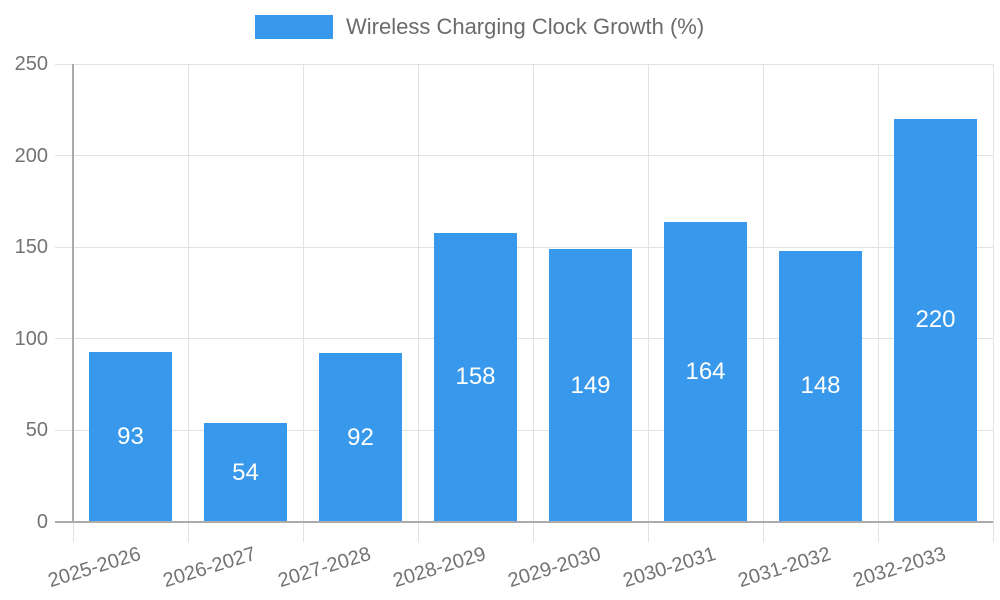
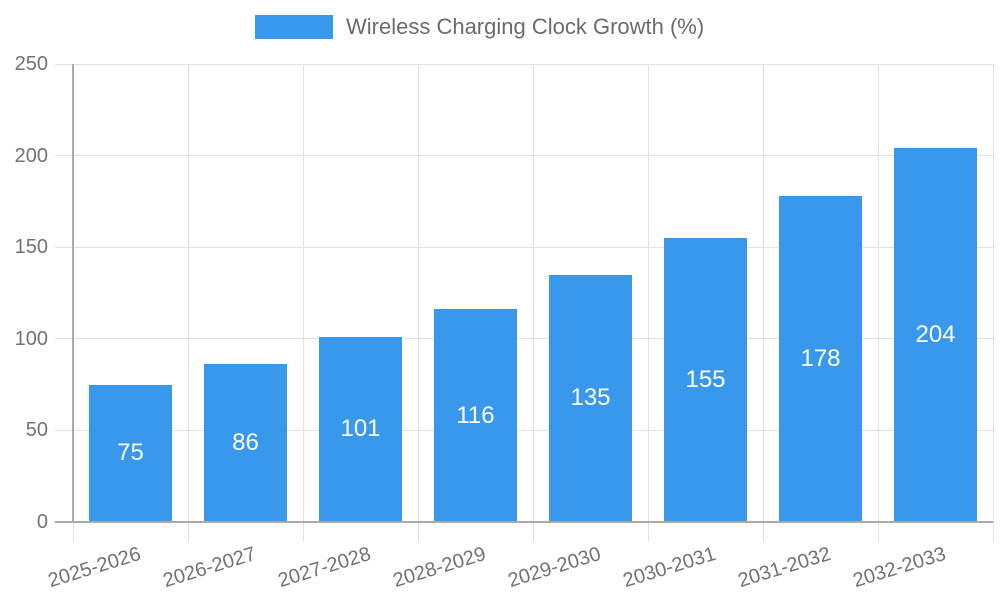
2025-2026: 93 -> 75
2026-2027: 54 -> 86
2027-2028: 92 -> 101
2028-2029: 158 -> 116
2029-2030: 149 -> 135
2030-2031: 164 -> 155
2031-2032: 148 -> 178
2032-2033: 220 -> 204
